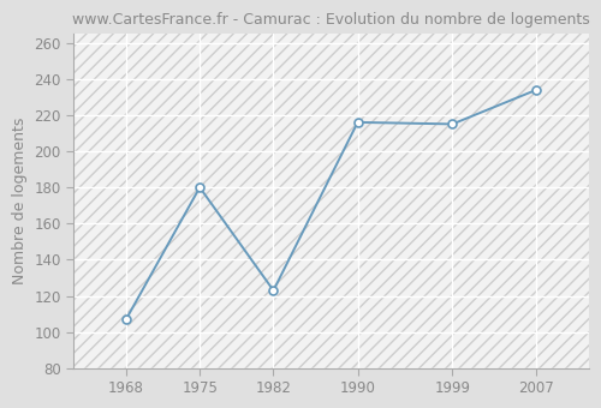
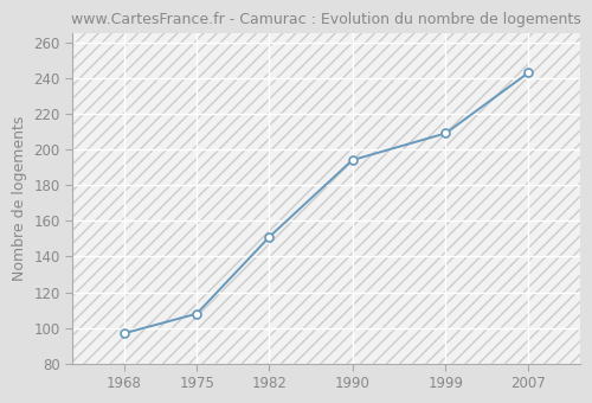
1968: 107 -> 97
1975: 180 -> 108
1982: 123 -> 151
1990: 216 -> 194
1999: 215 -> 209
2007: 234 -> 243
